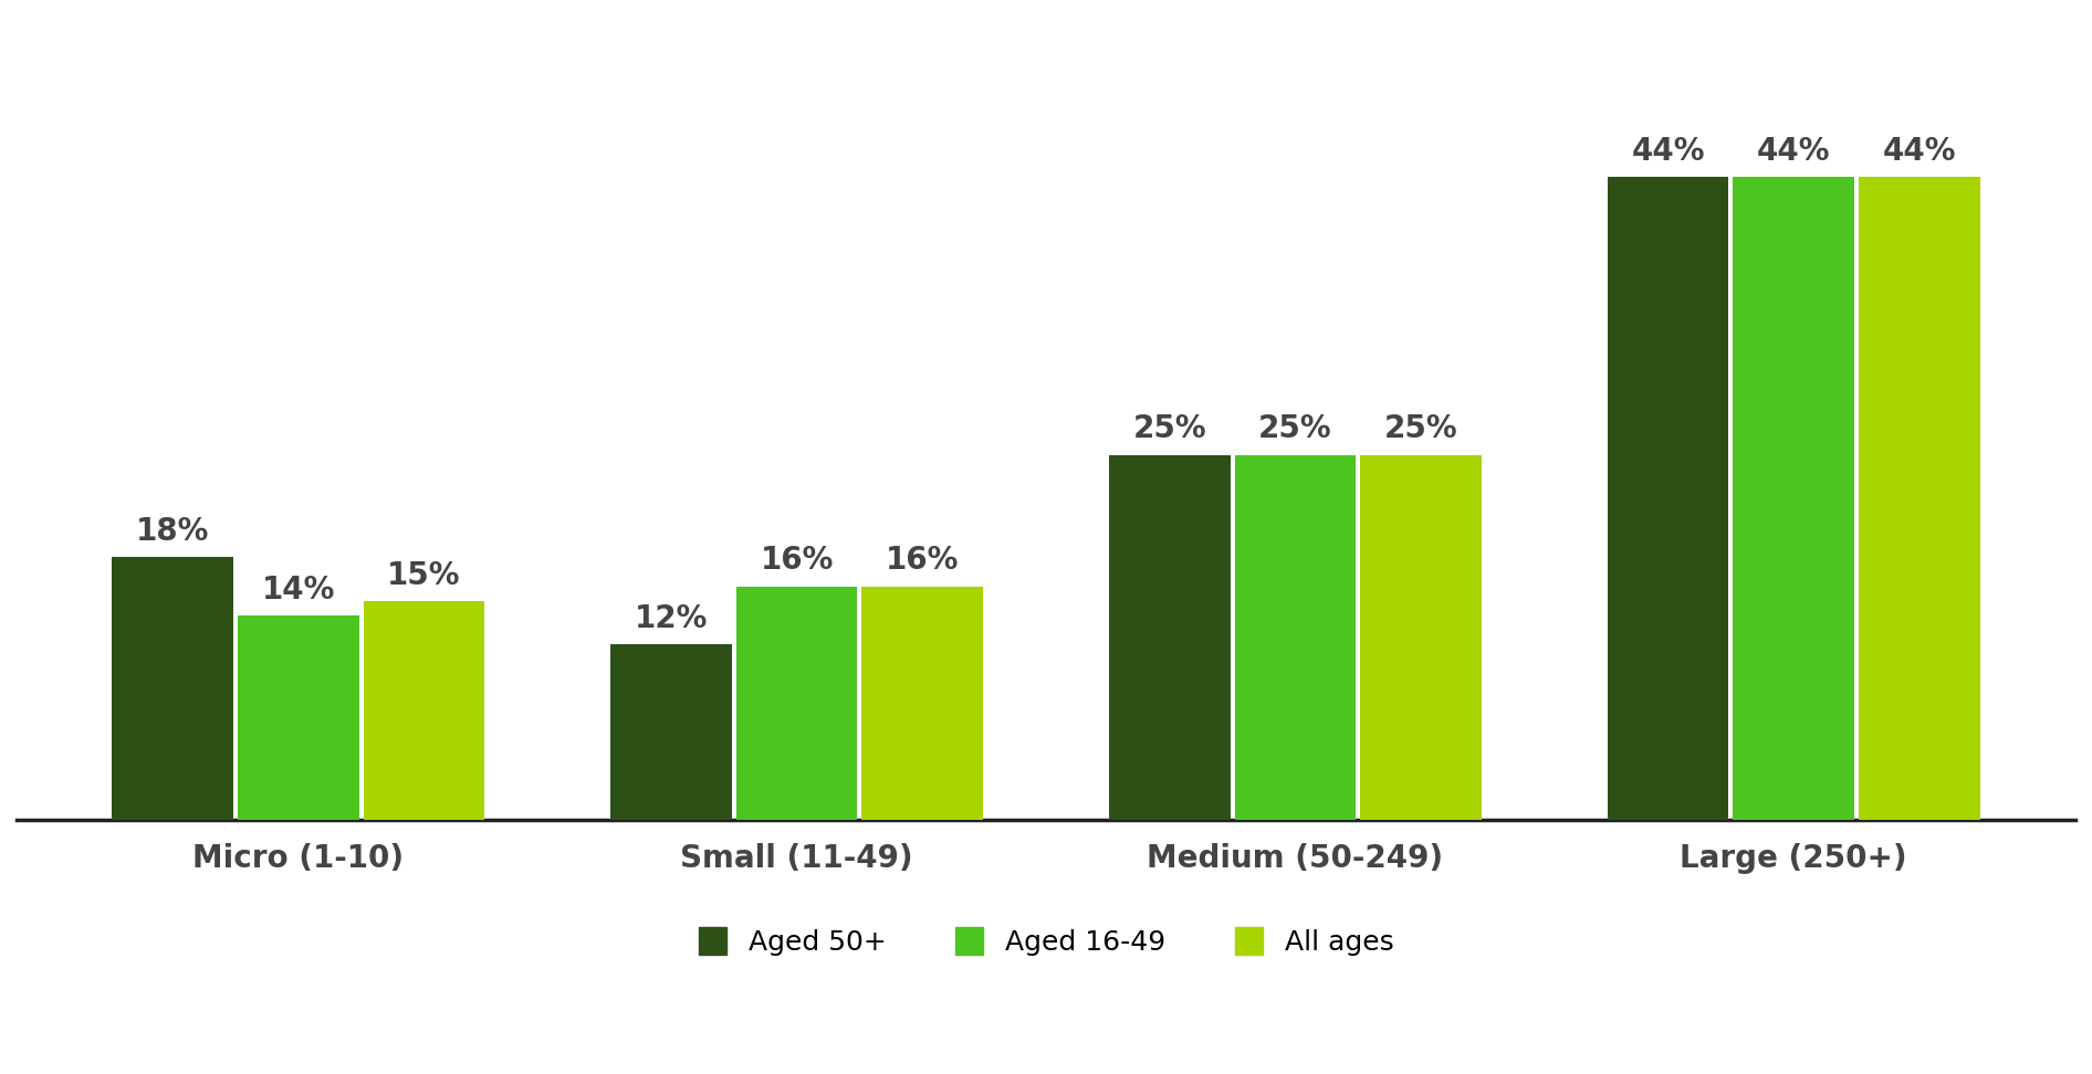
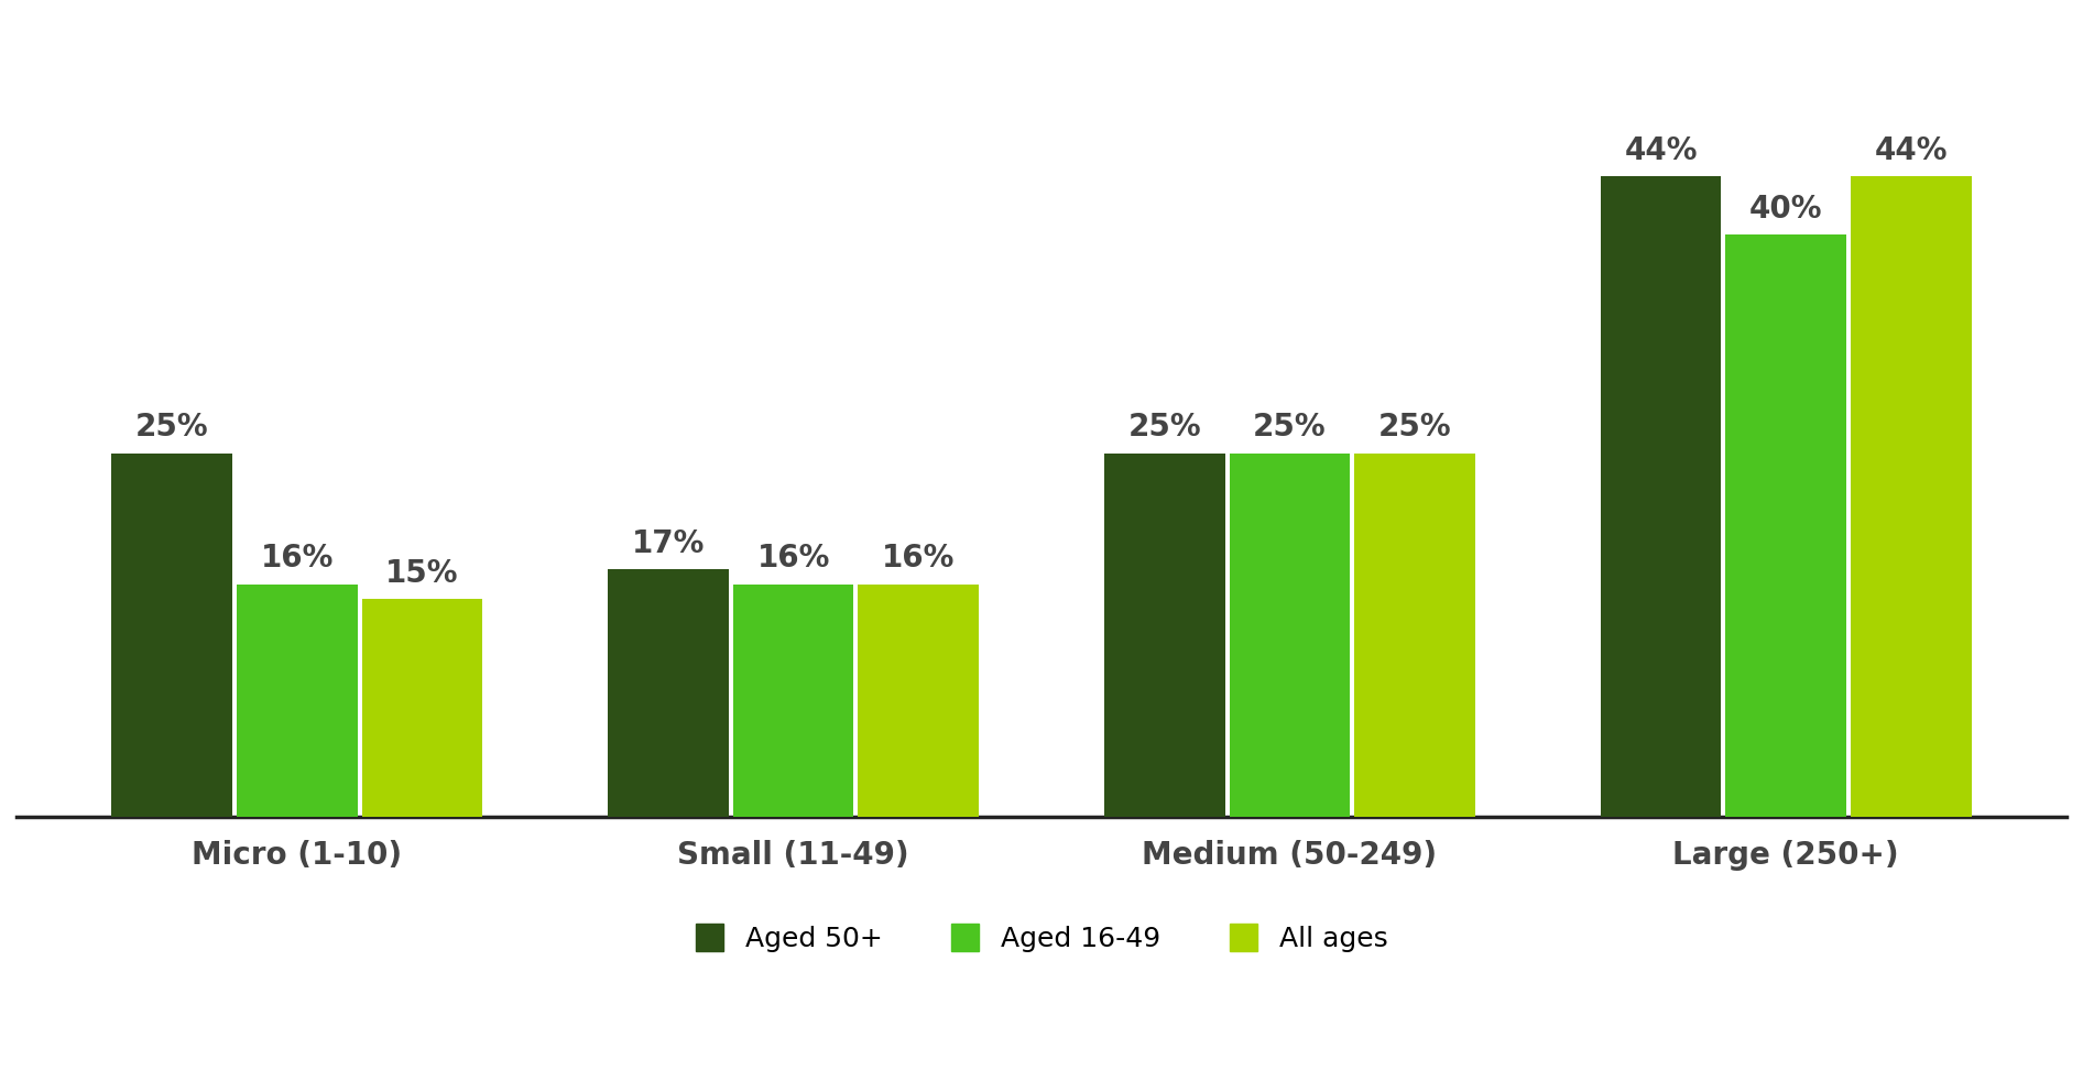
Aged 50+/Micro (1-10): 18% -> 25%
Aged 16-49/Micro (1-10): 14% -> 16%
Aged 50+/Small (11-49): 12% -> 17%
Aged 16-49/Large (250+): 44% -> 40%
